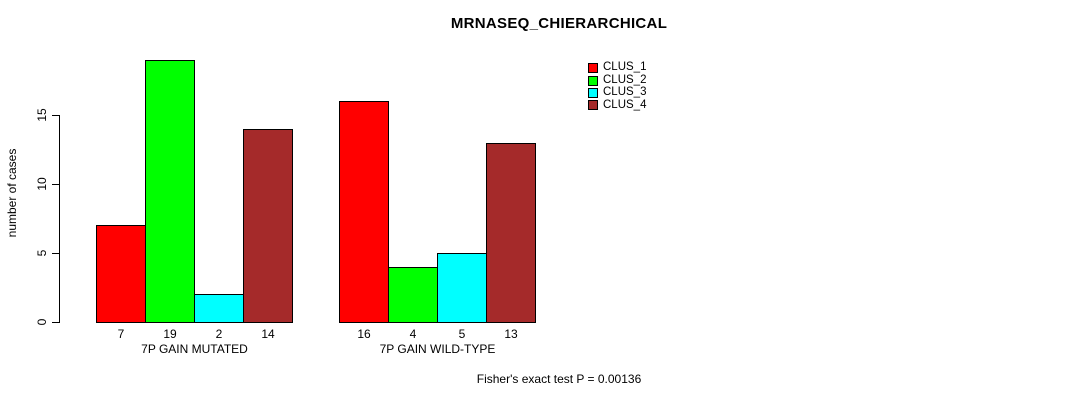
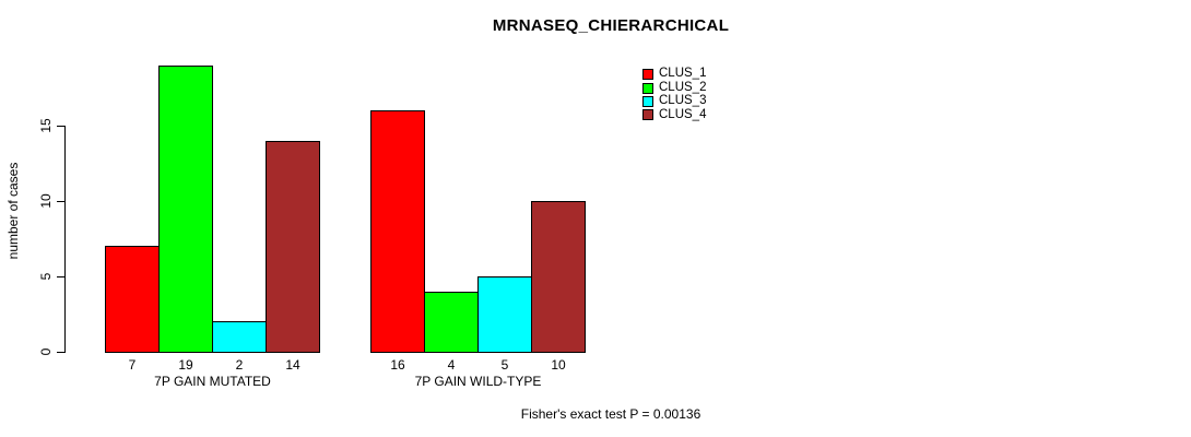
CLUS_4/7P GAIN WILD-TYPE: 13 -> 10
